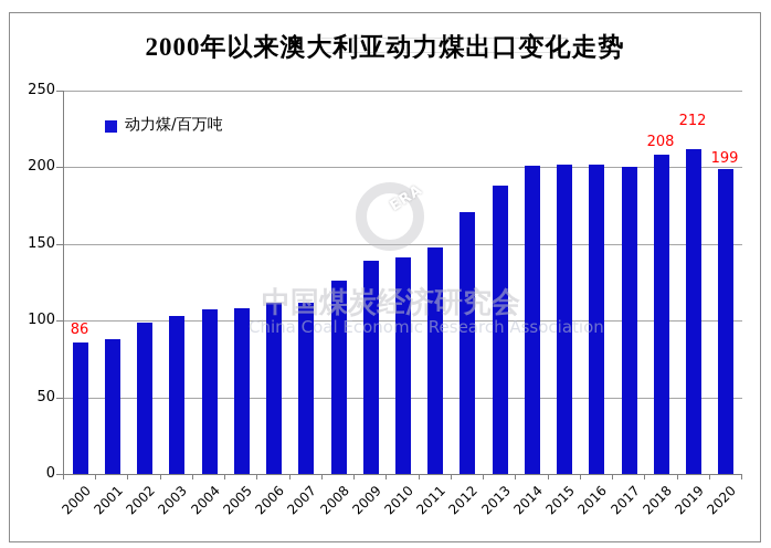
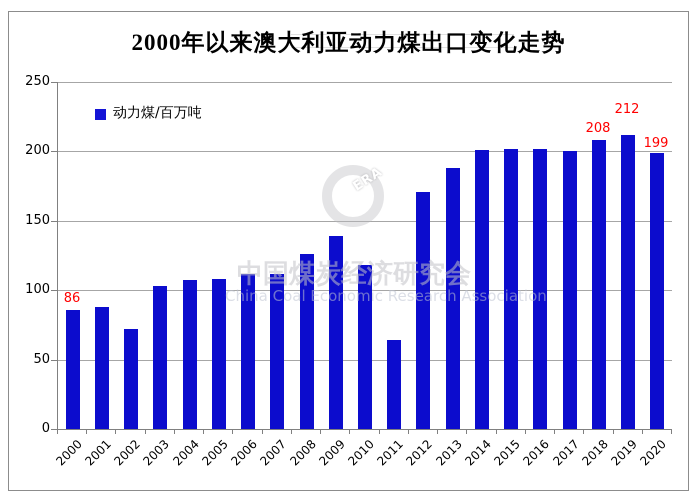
2002: 99 -> 72
2010: 141 -> 118
2011: 148 -> 64
